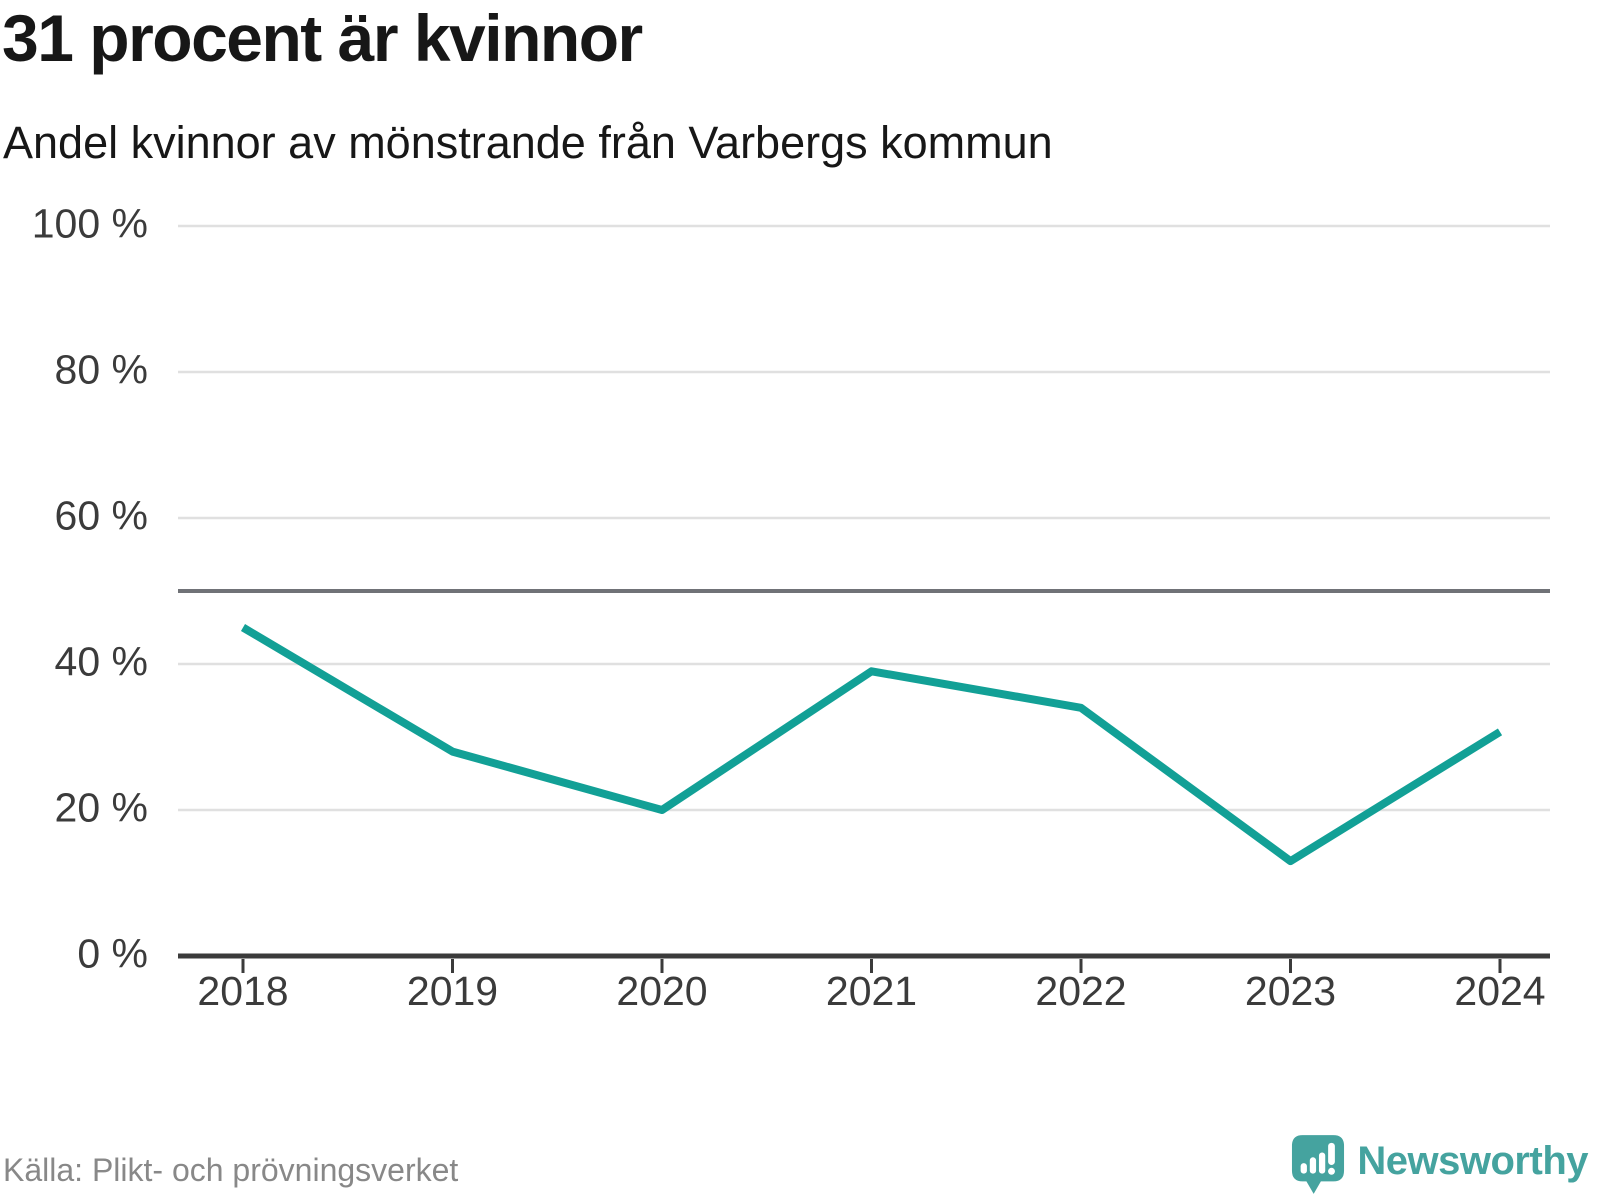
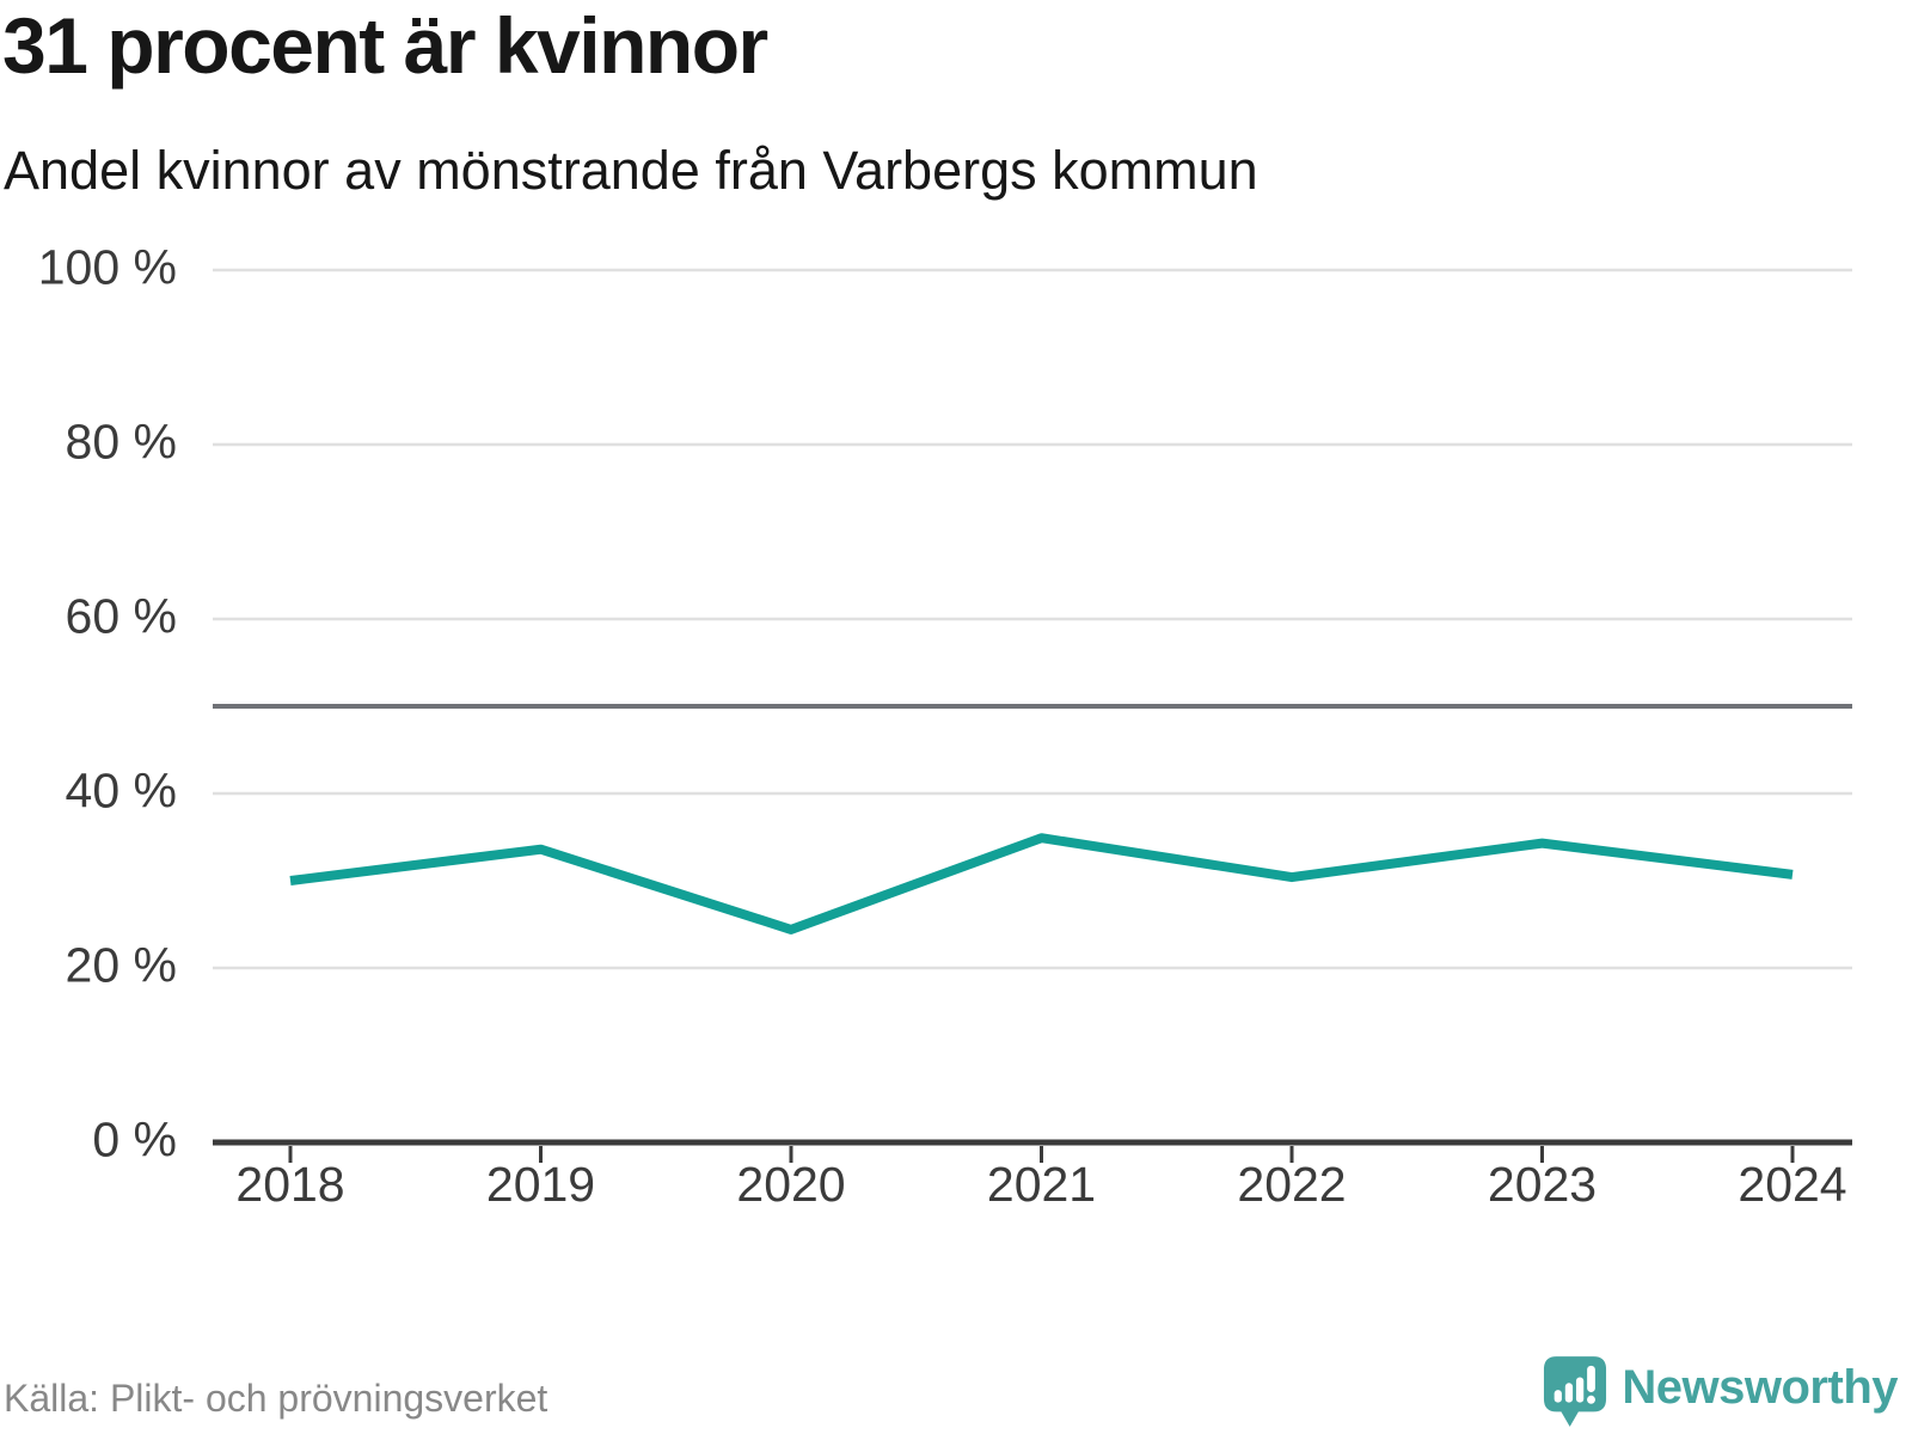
2018: 45% -> 30%
2019: 28% -> 34%
2020: 20% -> 24%
2021: 39% -> 35%
2022: 34% -> 30%
2023: 13% -> 34%
